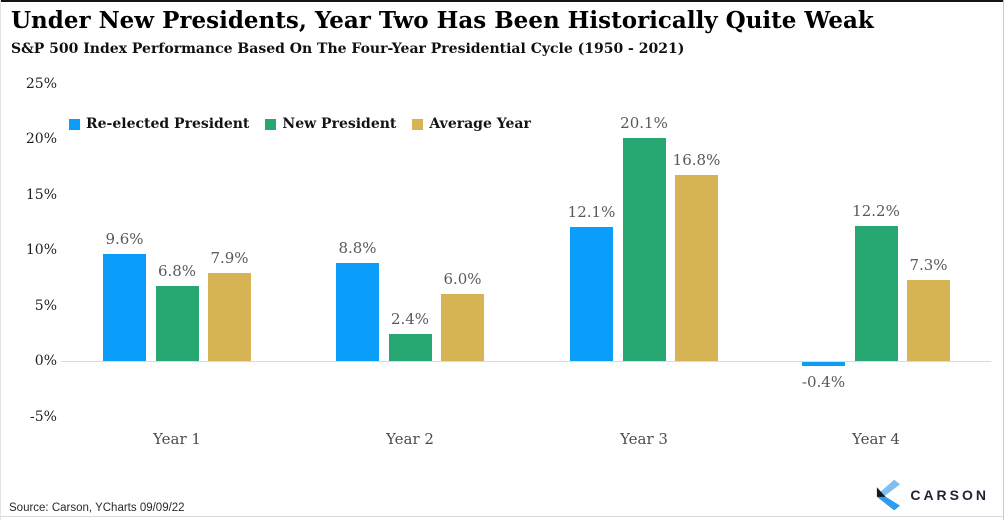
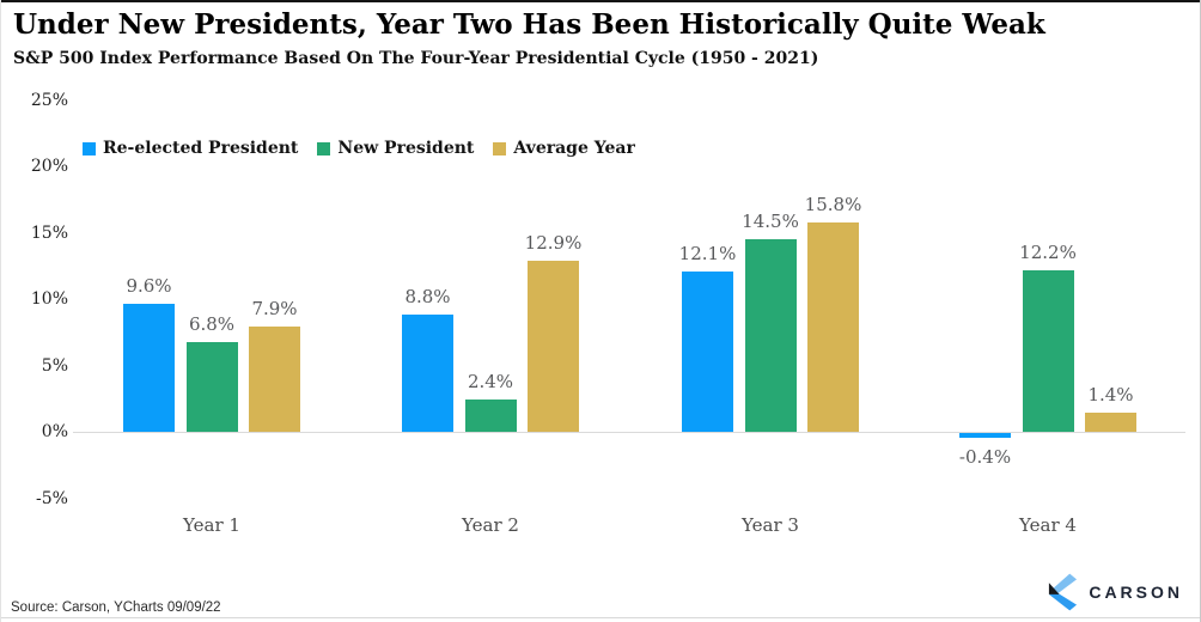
Average Year/Year 2: 6.0% -> 12.9%
New President/Year 3: 20.1% -> 14.5%
Average Year/Year 3: 16.8% -> 15.8%
Average Year/Year 4: 7.3% -> 1.4%
